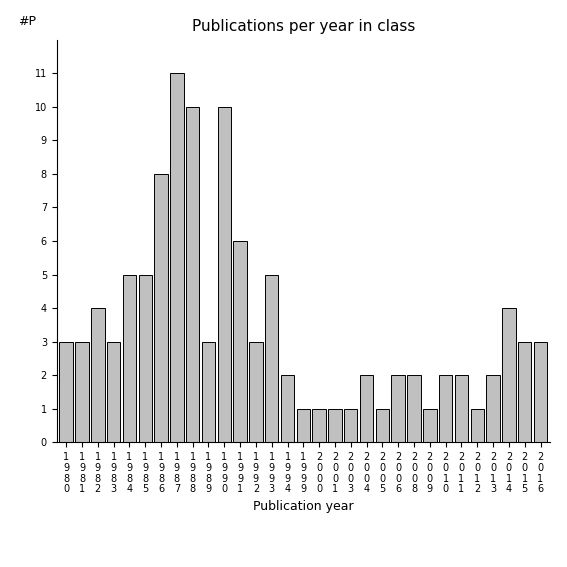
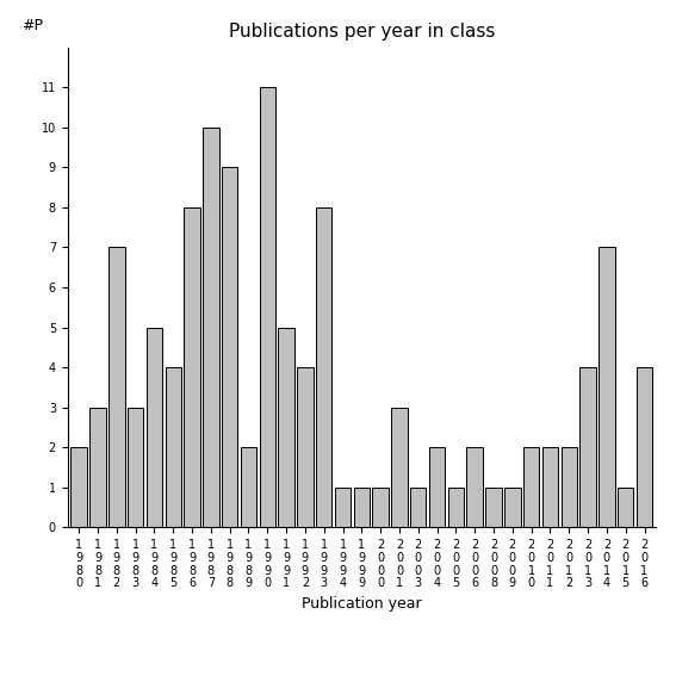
1 9 8 0: 3 -> 2
1 9 8 2: 4 -> 7
1 9 8 5: 5 -> 4
1 9 8 7: 11 -> 10
1 9 8 8: 10 -> 9
1 9 8 9: 3 -> 2
1 9 9 0: 10 -> 11
1 9 9 1: 6 -> 5
1 9 9 2: 3 -> 4
1 9 9 3: 5 -> 8
1 9 9 4: 2 -> 1
2 0 0 1: 1 -> 3
2 0 0 8: 2 -> 1
2 0 1 2: 1 -> 2
2 0 1 3: 2 -> 4
2 0 1 4: 4 -> 7
2 0 1 5: 3 -> 1
2 0 1 6: 3 -> 4
